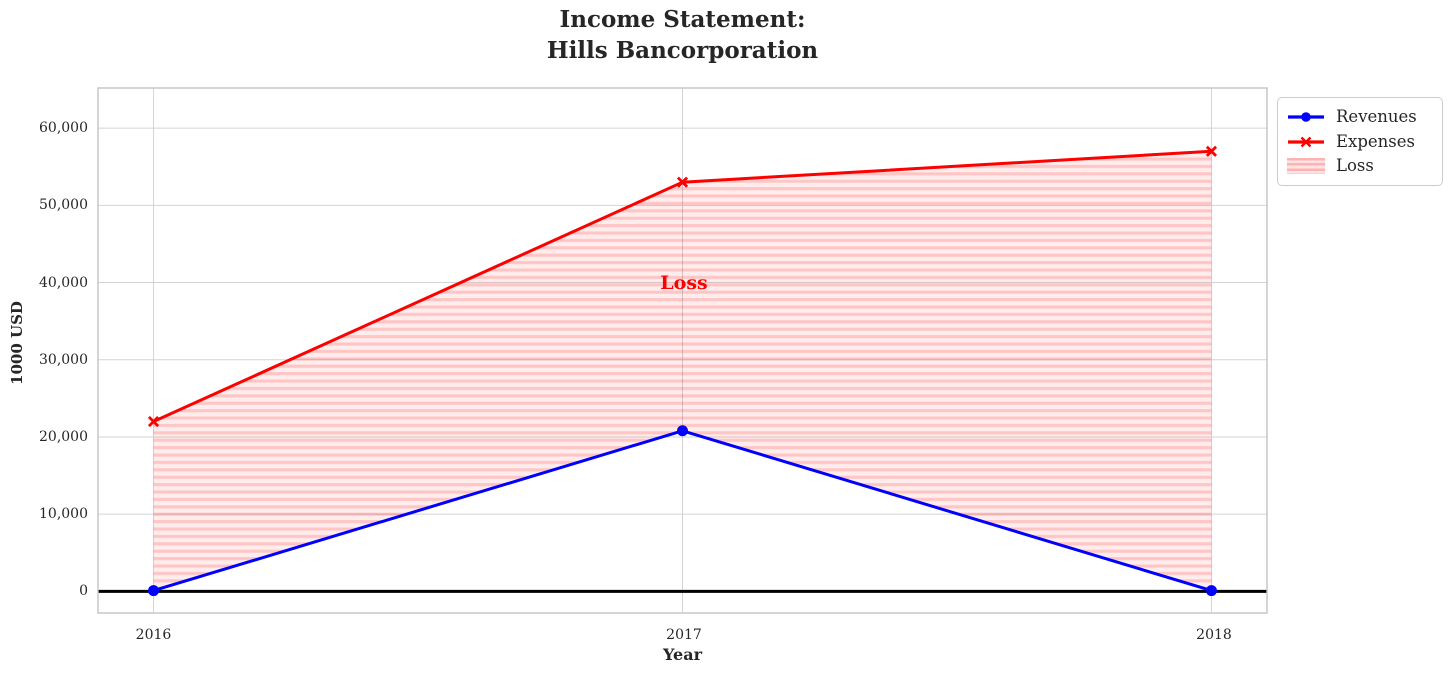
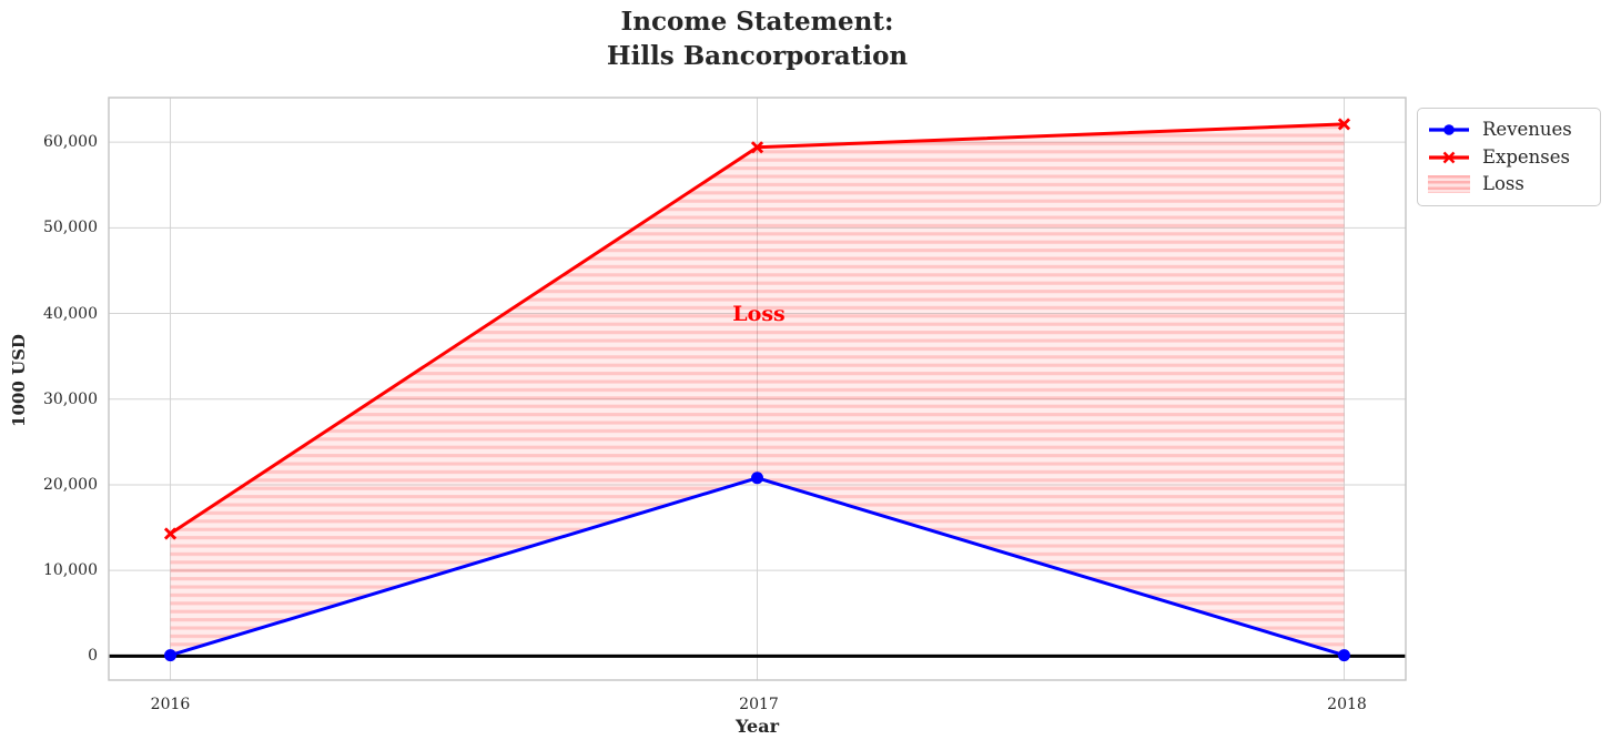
Expenses/2016: 22000 -> 14000
Expenses/2017: 53000 -> 59000
Expenses/2018: 57000 -> 62000
